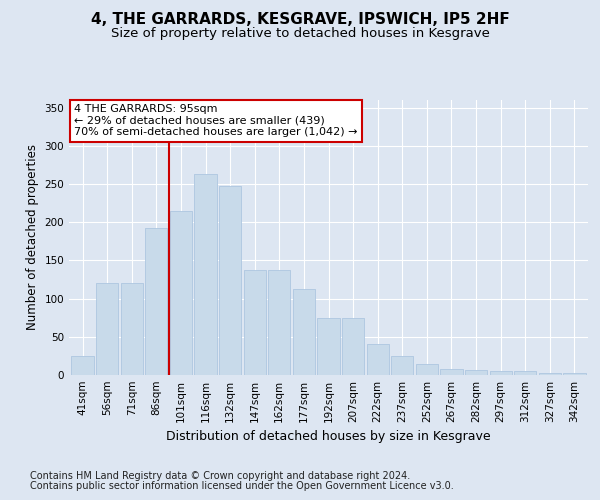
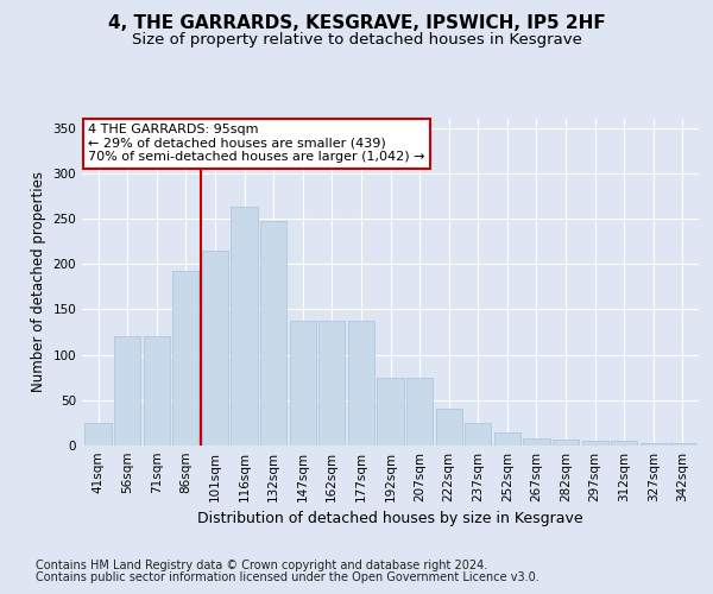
177sqm: 112 -> 137
